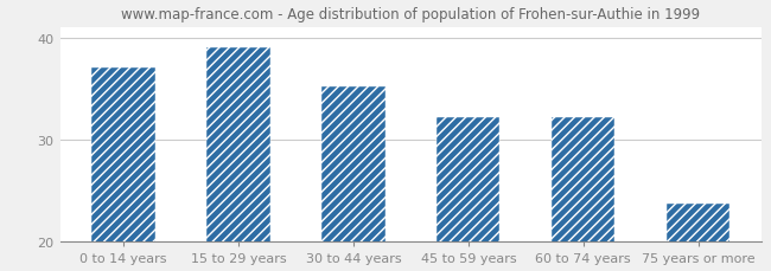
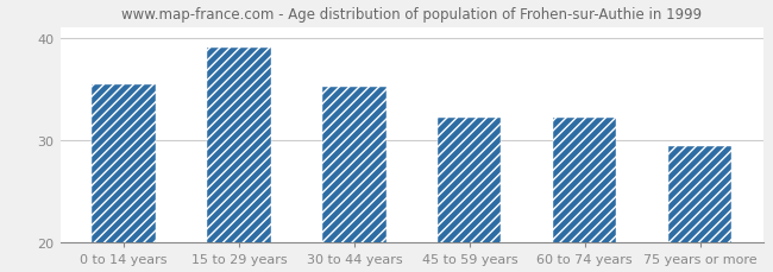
0 to 14 years: 37.0 -> 35.4
75 years or more: 23.8 -> 29.4
